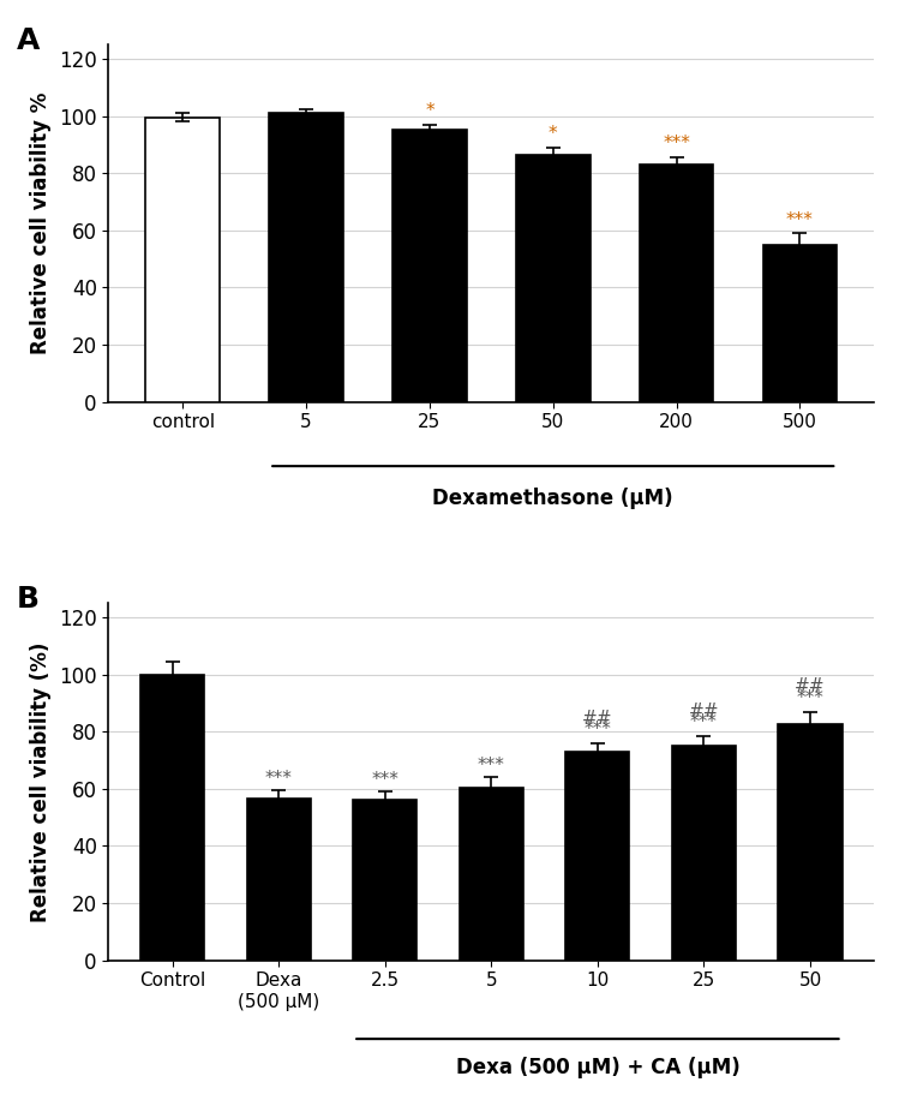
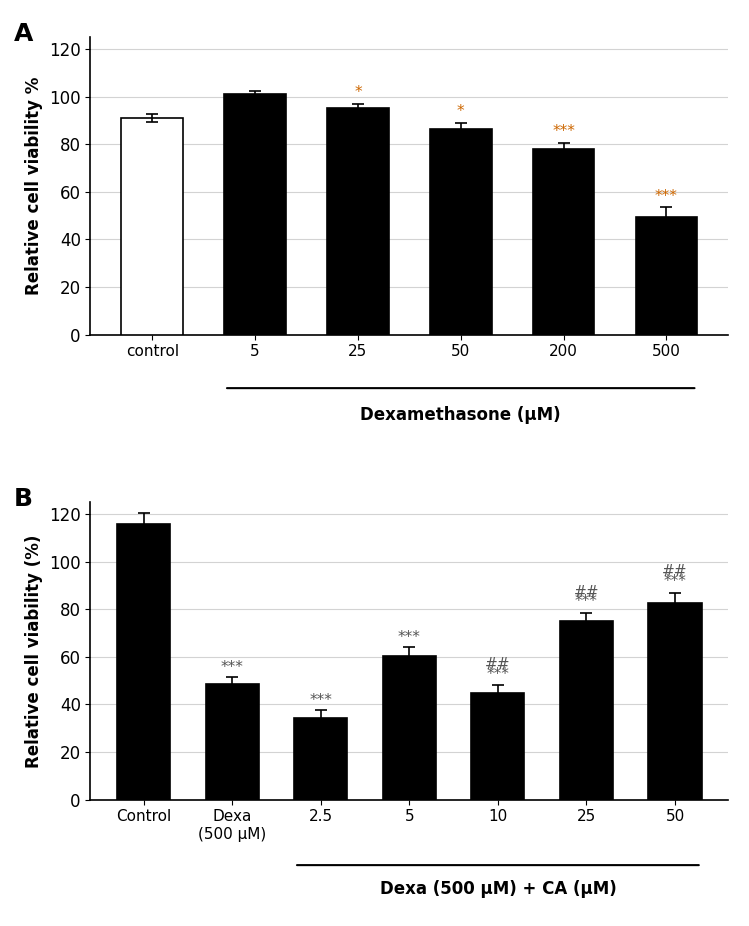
control: 99.5 -> 91.0
200: 83.0 -> 78.0
500: 55.0 -> 49.5
Control: 100.0 -> 116.0
Dexa (500 μM): 56.5 -> 48.5
2.5: 56.0 -> 34.5
10: 73.0 -> 45.0
